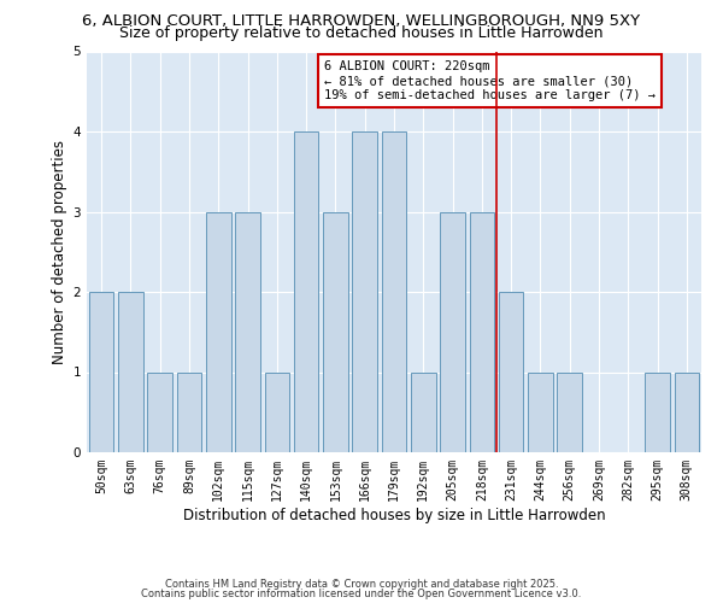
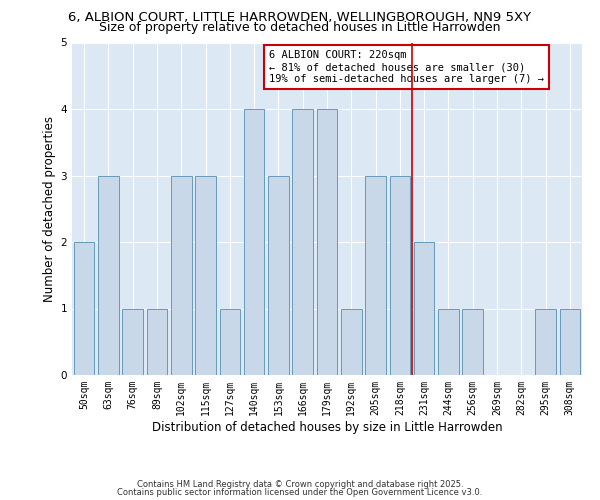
63sqm: 2 -> 3
